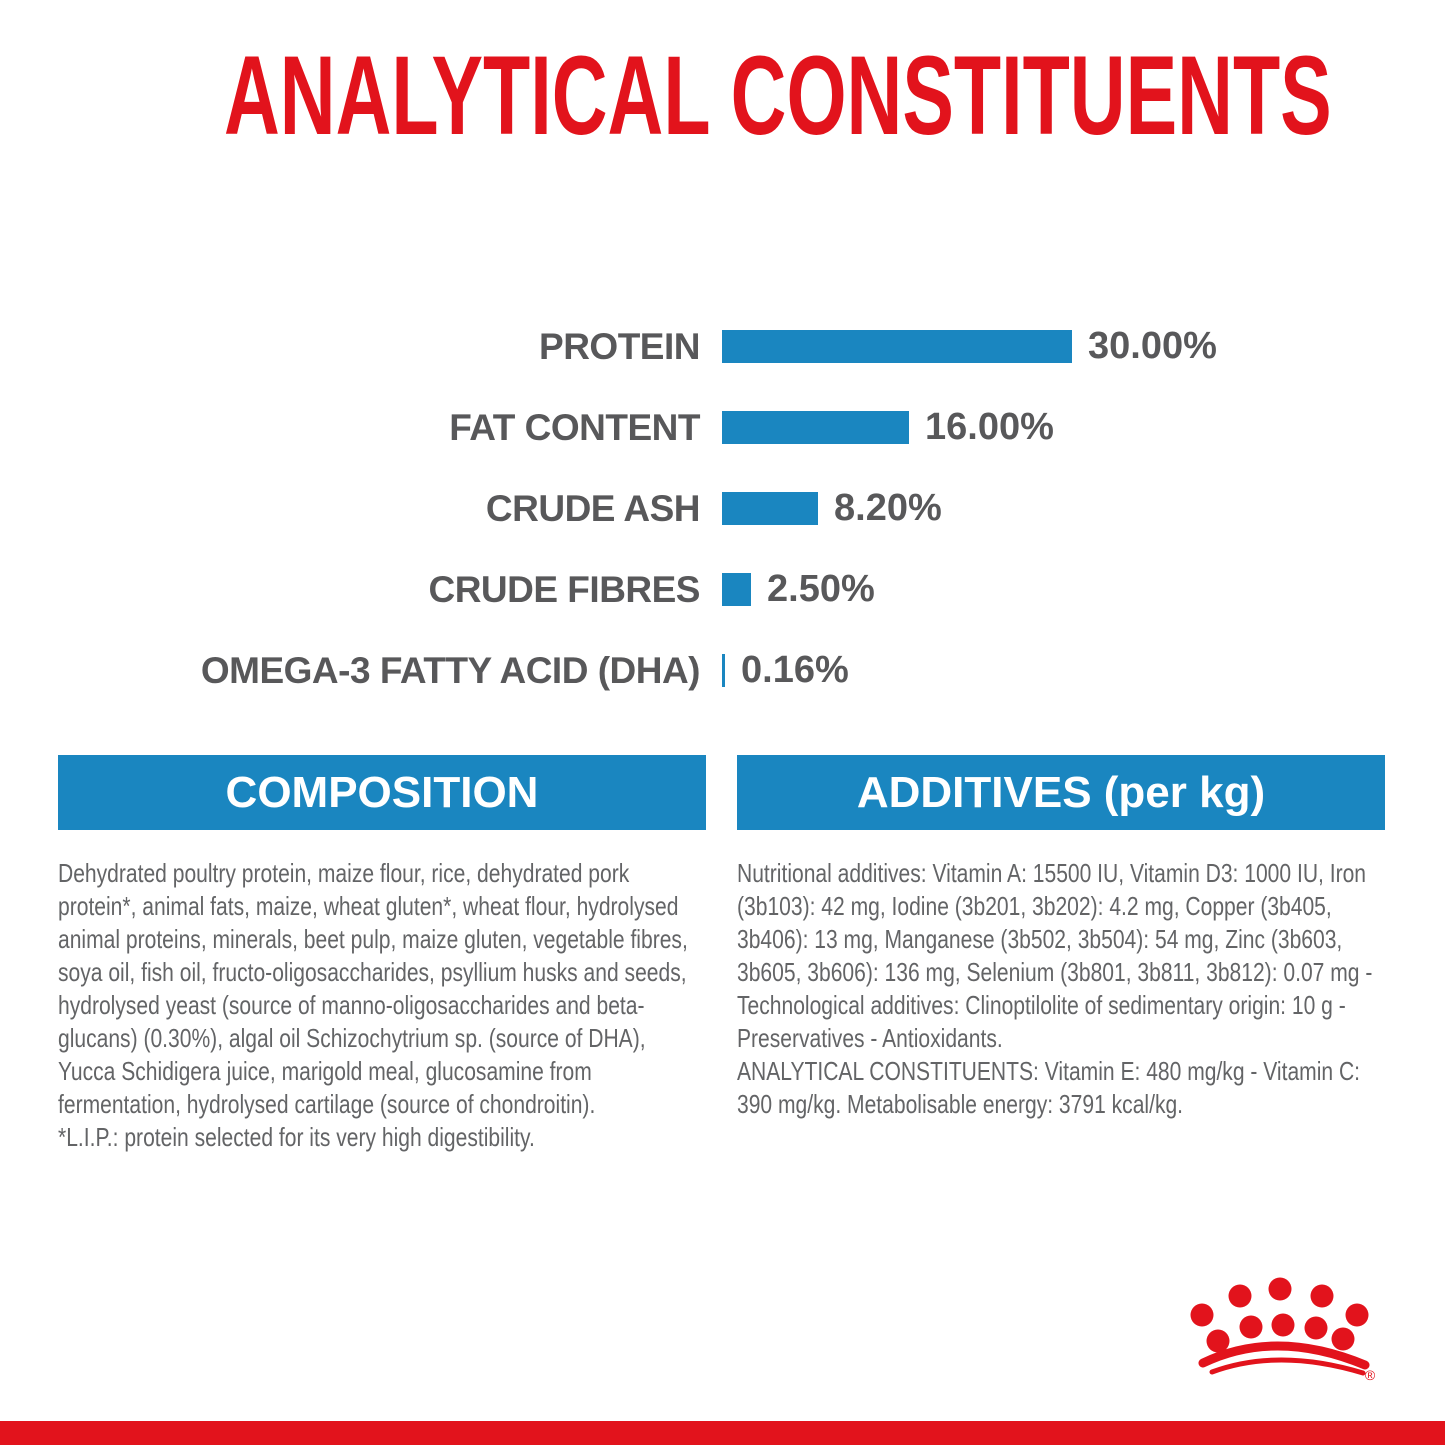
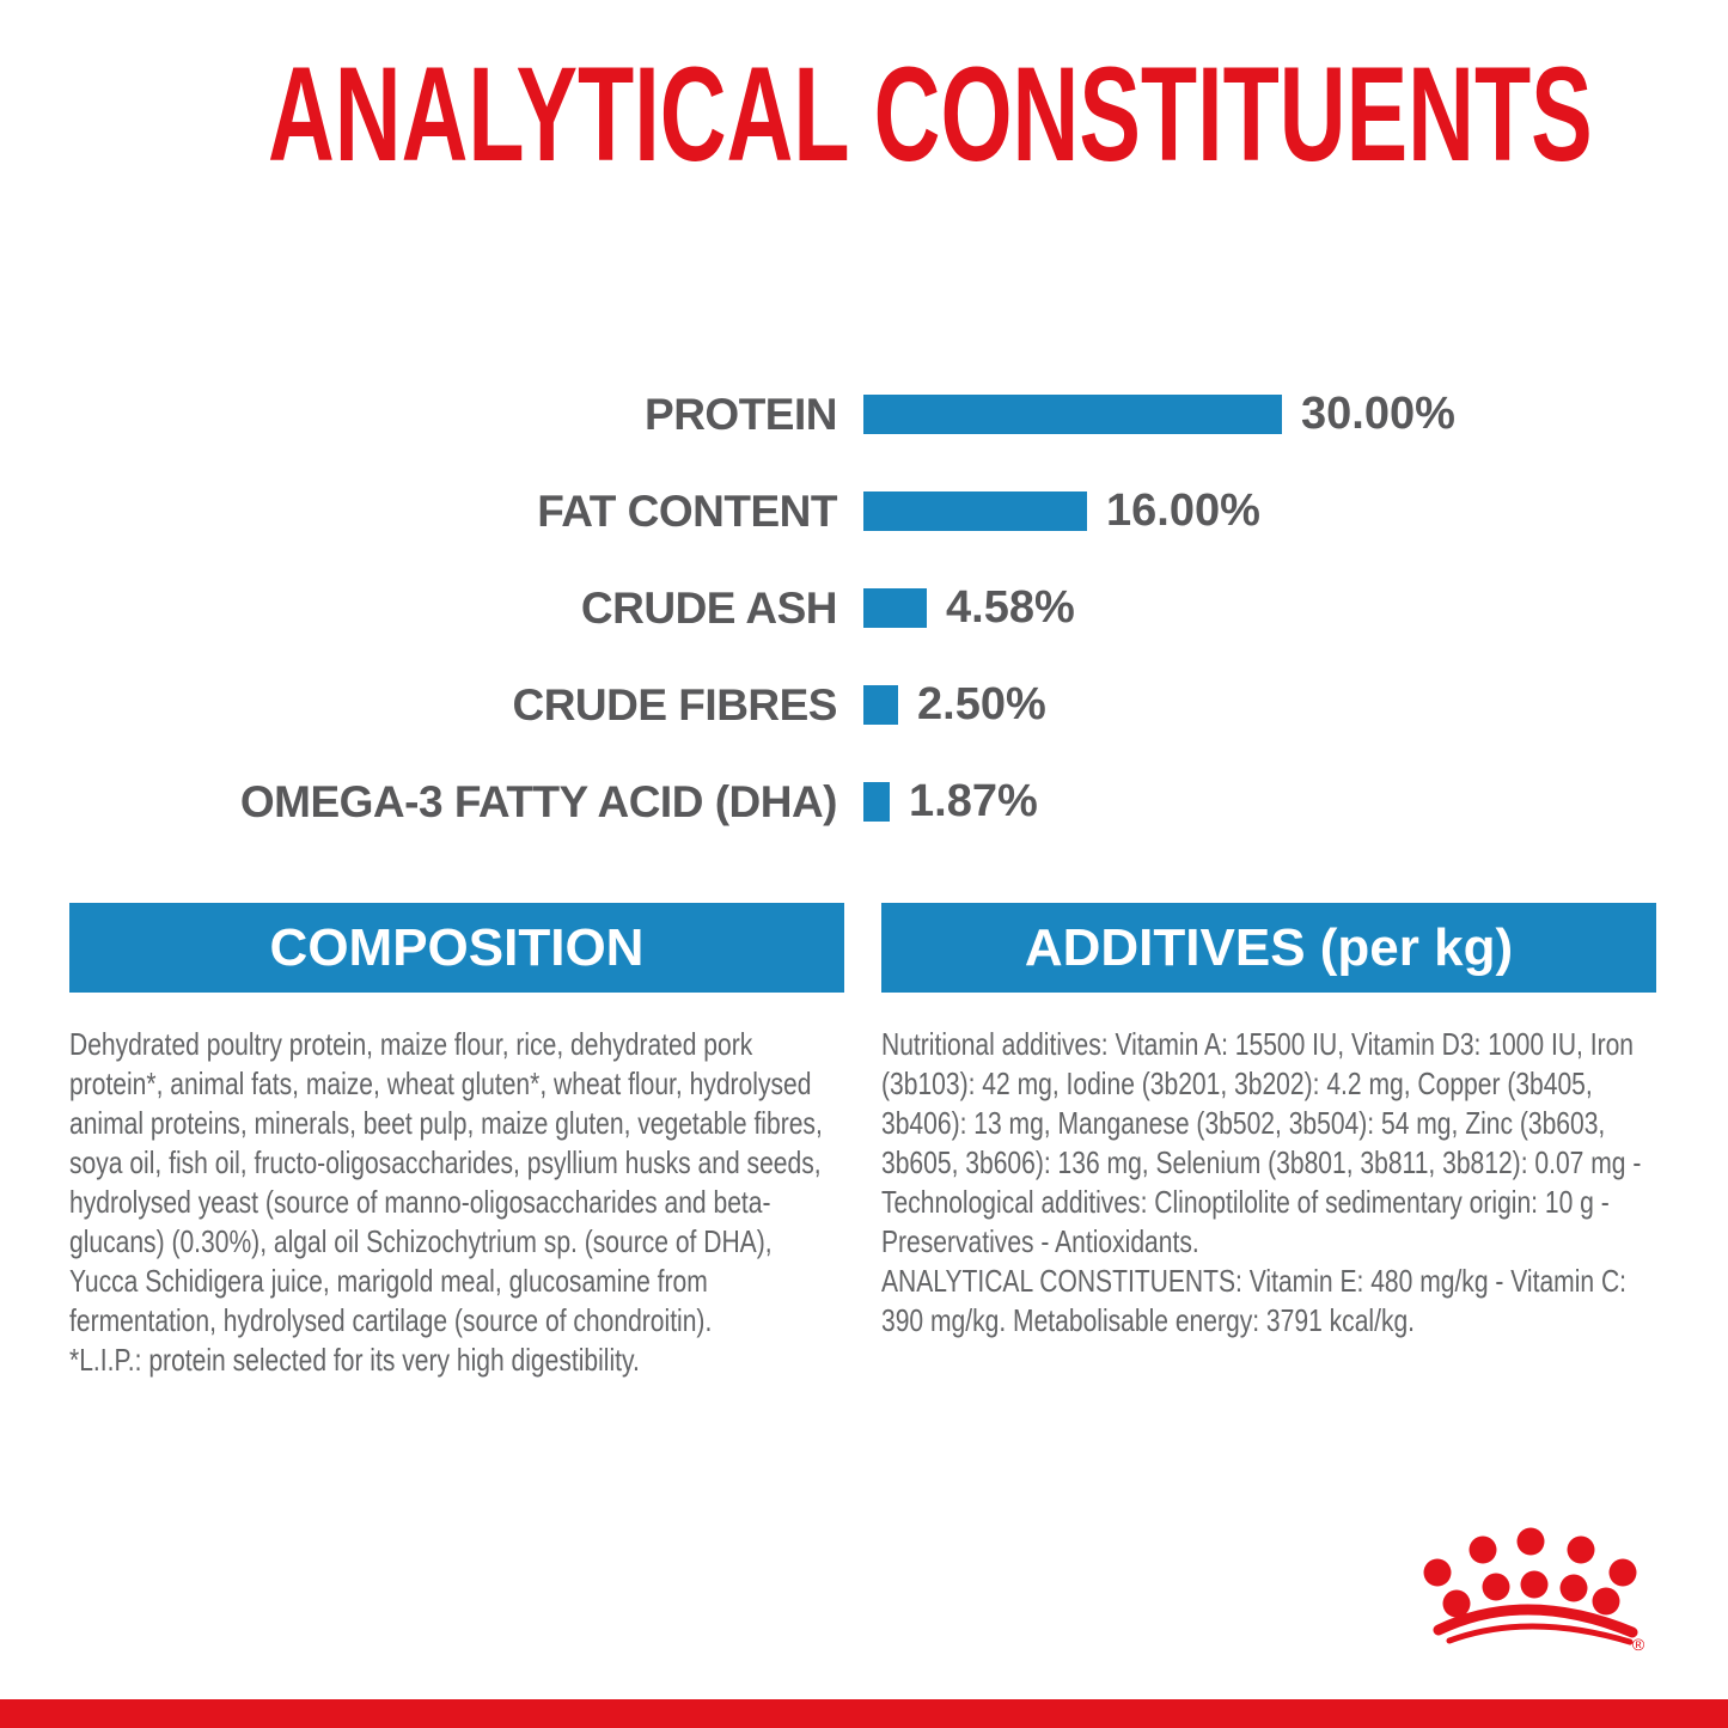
CRUDE ASH: 8.20% -> 4.58%
OMEGA-3 FATTY ACID (DHA): 0.16% -> 1.87%
